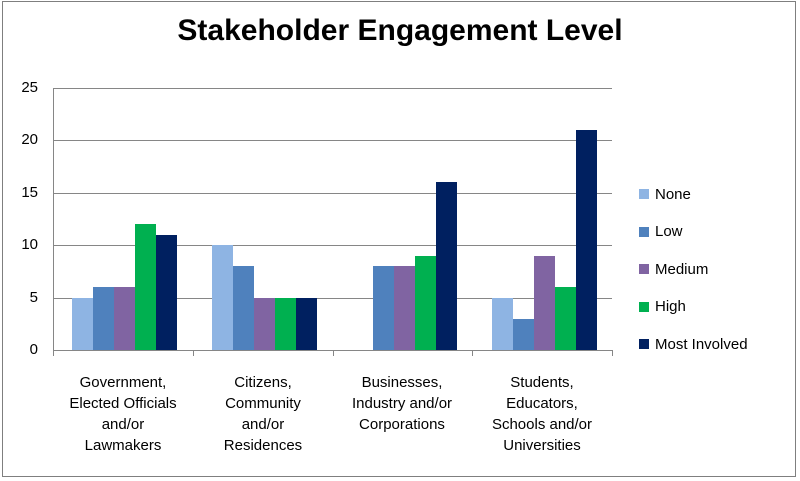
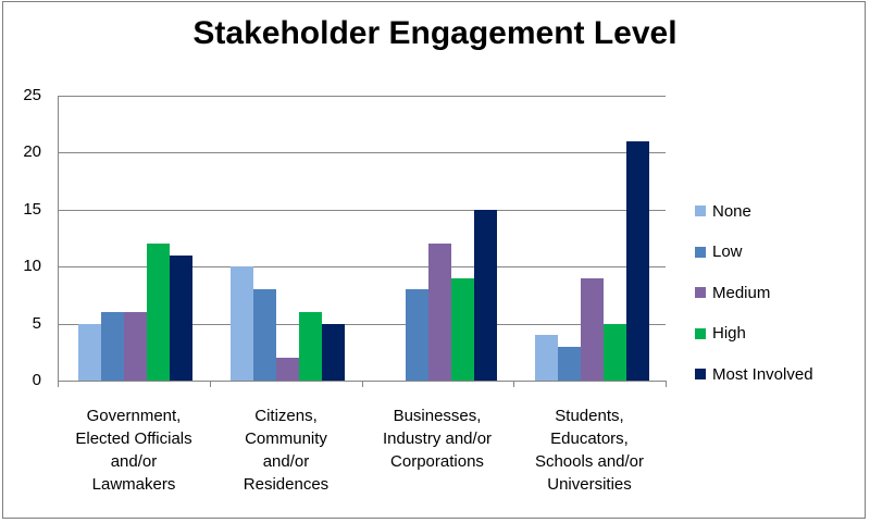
Medium/Citizens, Community and/or Residences: 5 -> 2
High/Citizens, Community and/or Residences: 5 -> 6
Medium/Businesses, Industry and/or Corporations: 8 -> 12
Most Involved/Businesses, Industry and/or Corporations: 16 -> 15
None/Students, Educators, Schools and/or Universities: 5 -> 4
High/Students, Educators, Schools and/or Universities: 6 -> 5
